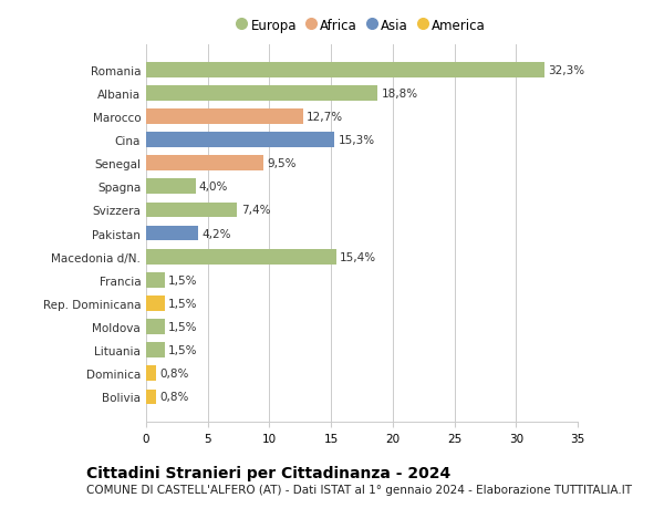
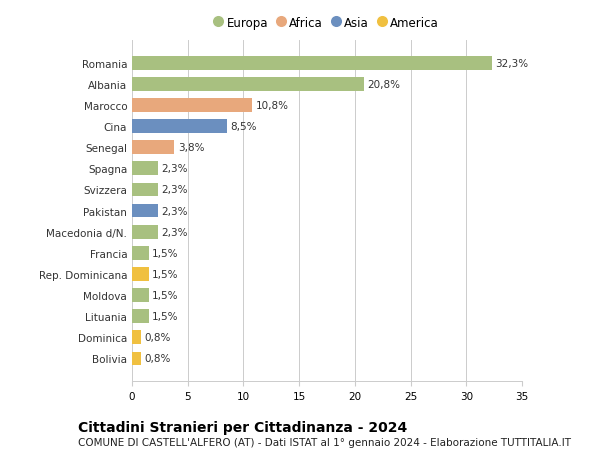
Albania: 18,8% -> 20,8%
Marocco: 12,7% -> 10,8%
Cina: 15,3% -> 8,5%
Senegal: 9,5% -> 3,8%
Spagna: 4,0% -> 2,3%
Svizzera: 7,4% -> 2,3%
Pakistan: 4,2% -> 2,3%
Macedonia d/N.: 15,4% -> 2,3%
